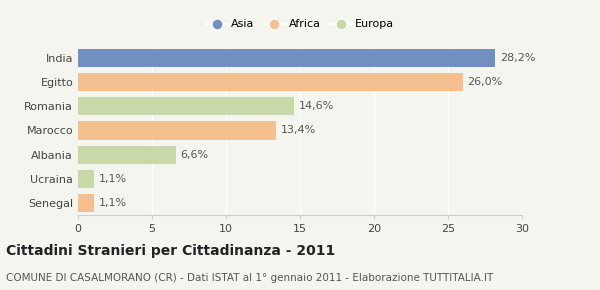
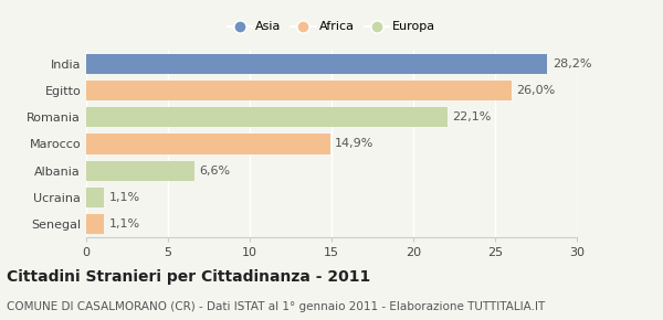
Romania: 14,6% -> 22,1%
Marocco: 13,4% -> 14,9%
